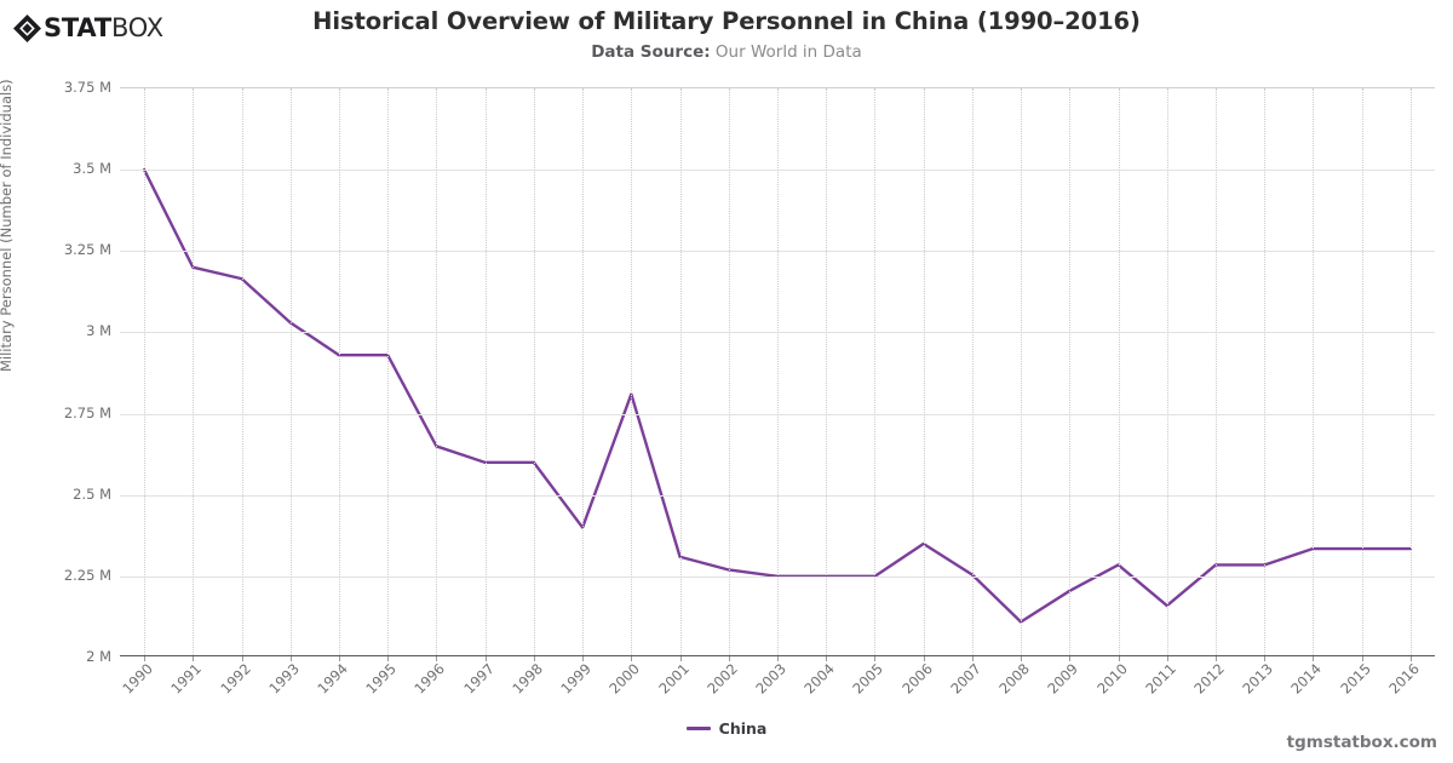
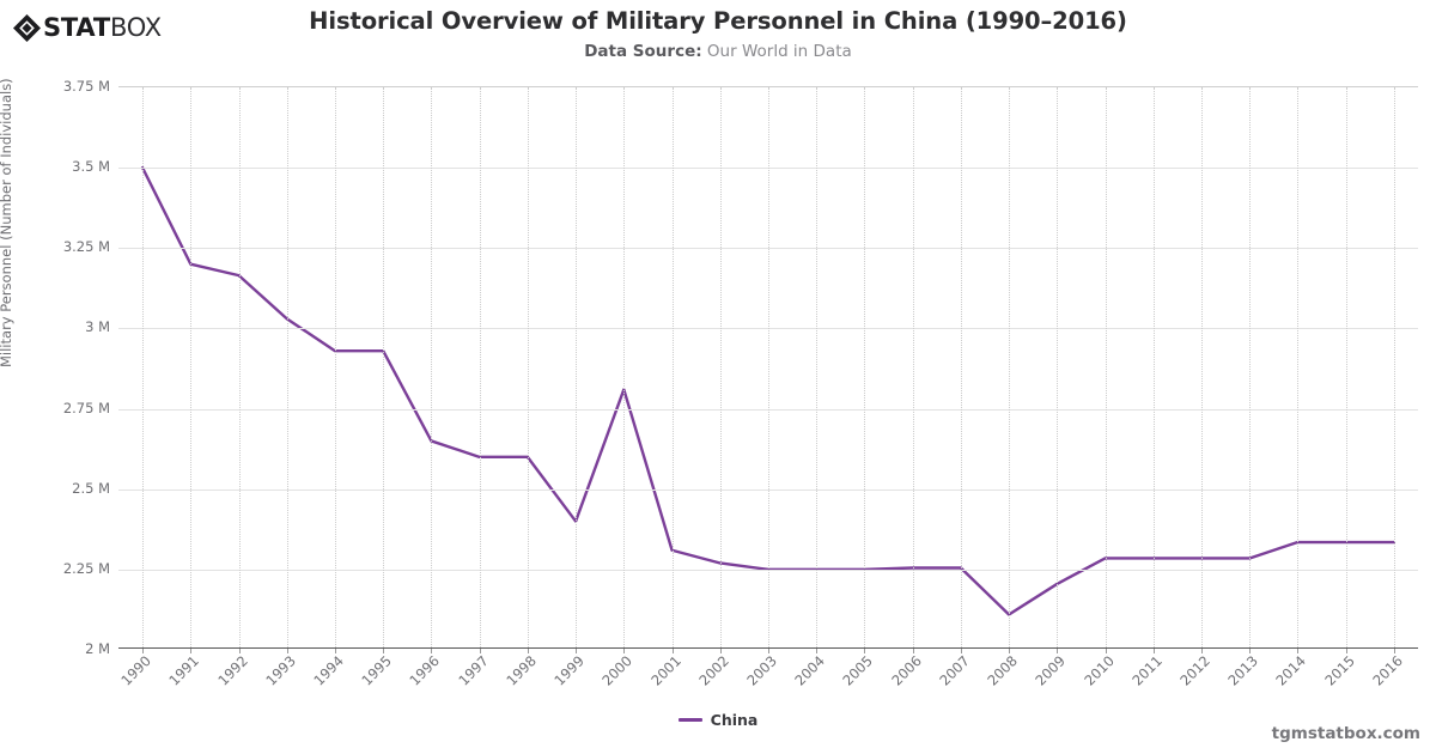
2006: 2.35M -> 2.26M
2011: 2.16M -> 2.28M
